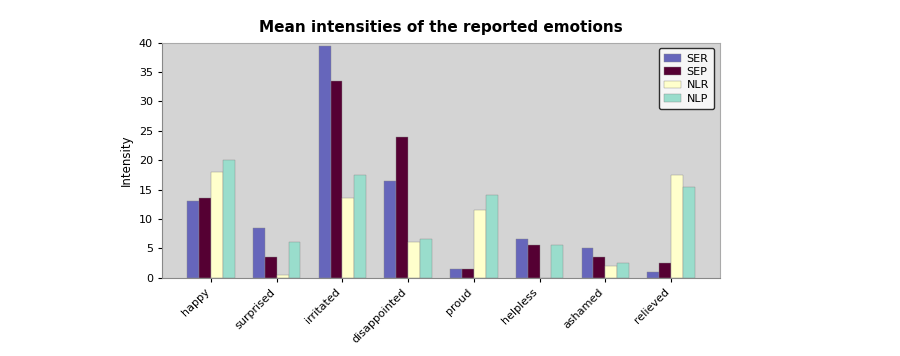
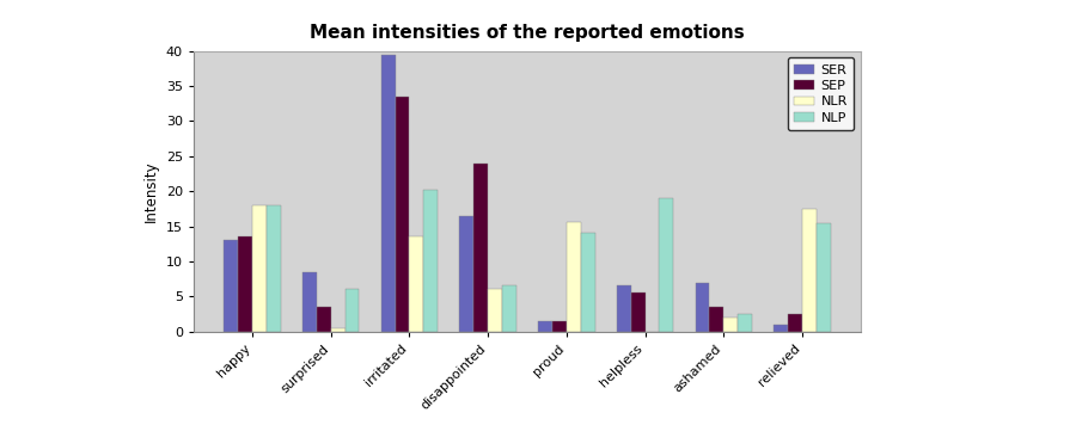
NLP/happy: 20.0 -> 18.0
NLP/irritated: 17.5 -> 20.2
NLR/proud: 11.5 -> 15.6
NLP/helpless: 5.5 -> 19.0
SER/ashamed: 5.0 -> 7.0
